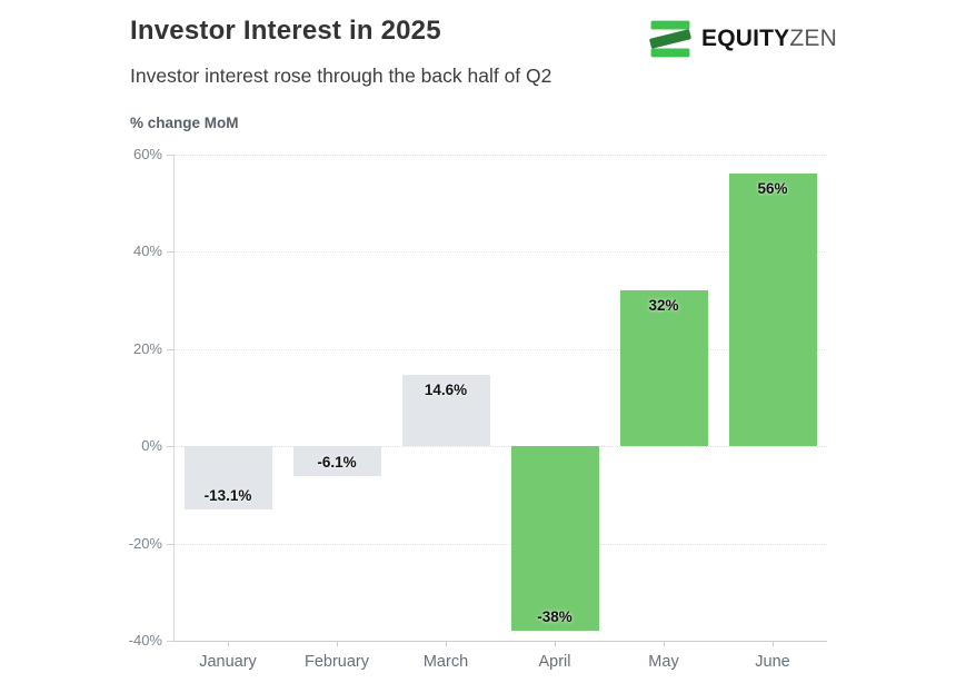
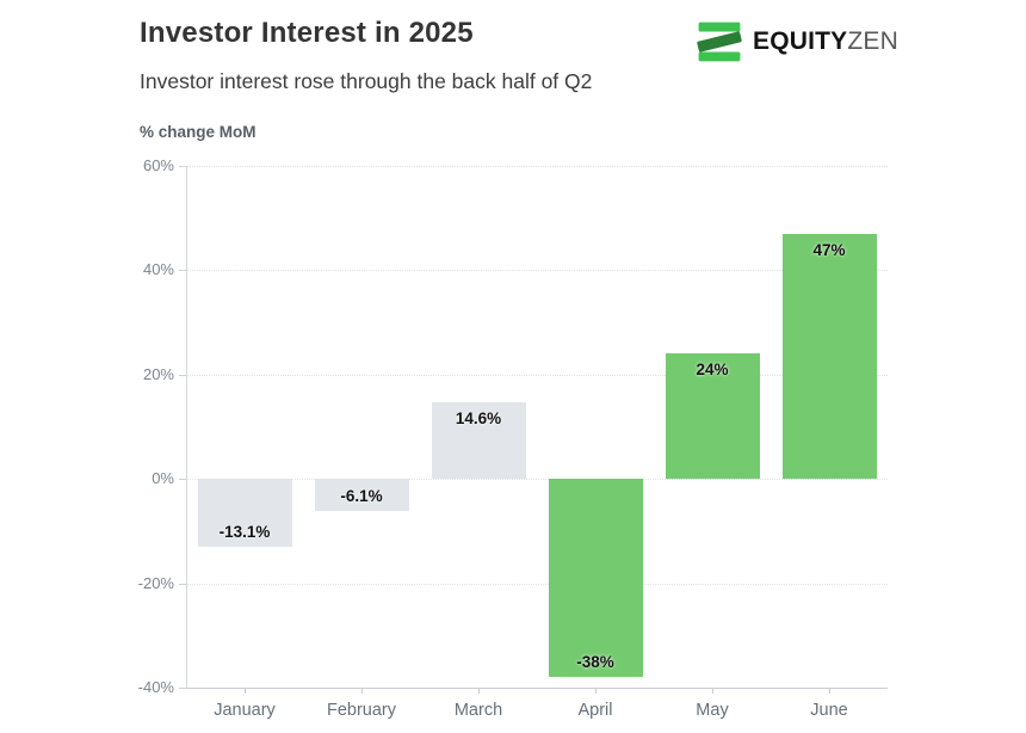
May: 32% -> 24%
June: 56% -> 47%
